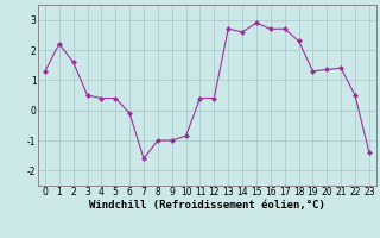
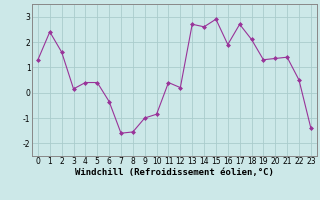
1: 2.20 -> 2.40
3: 0.50 -> 0.15
6: -0.10 -> -0.35
8: -1.00 -> -1.55
12: 0.40 -> 0.20
16: 2.70 -> 1.90
18: 2.30 -> 2.10
